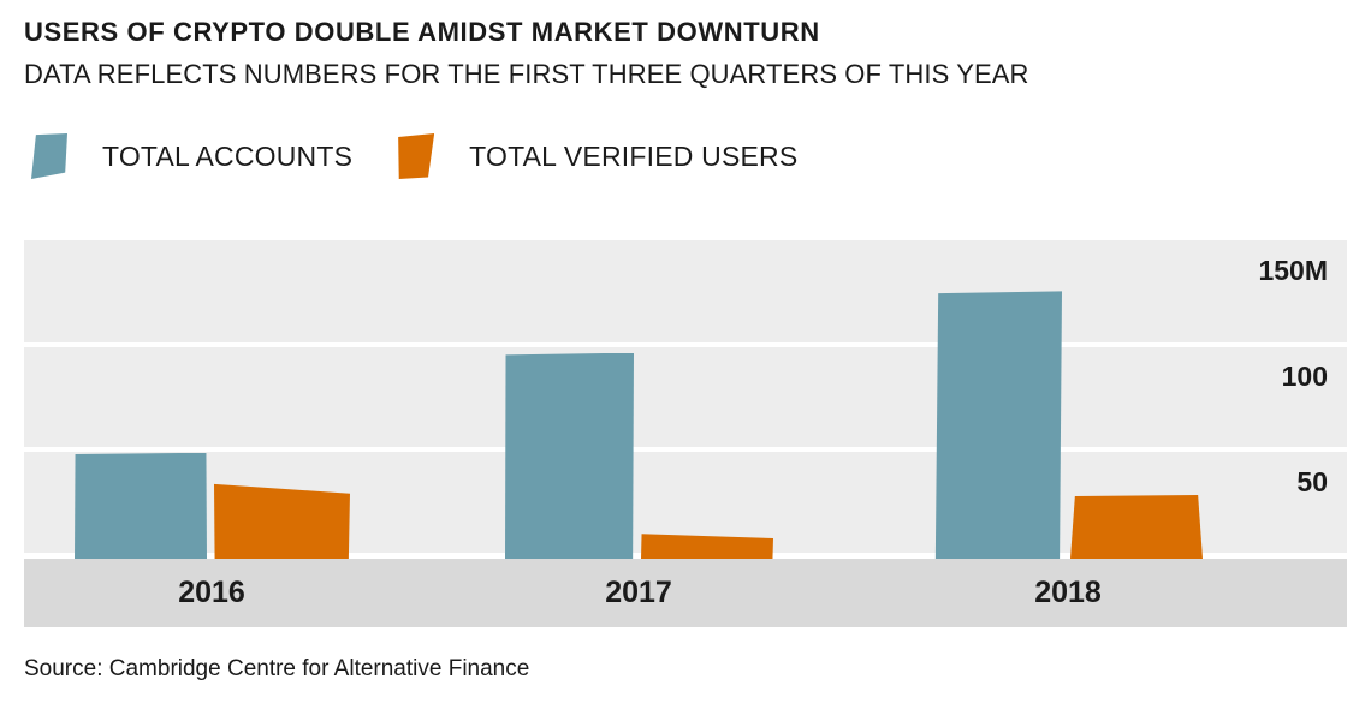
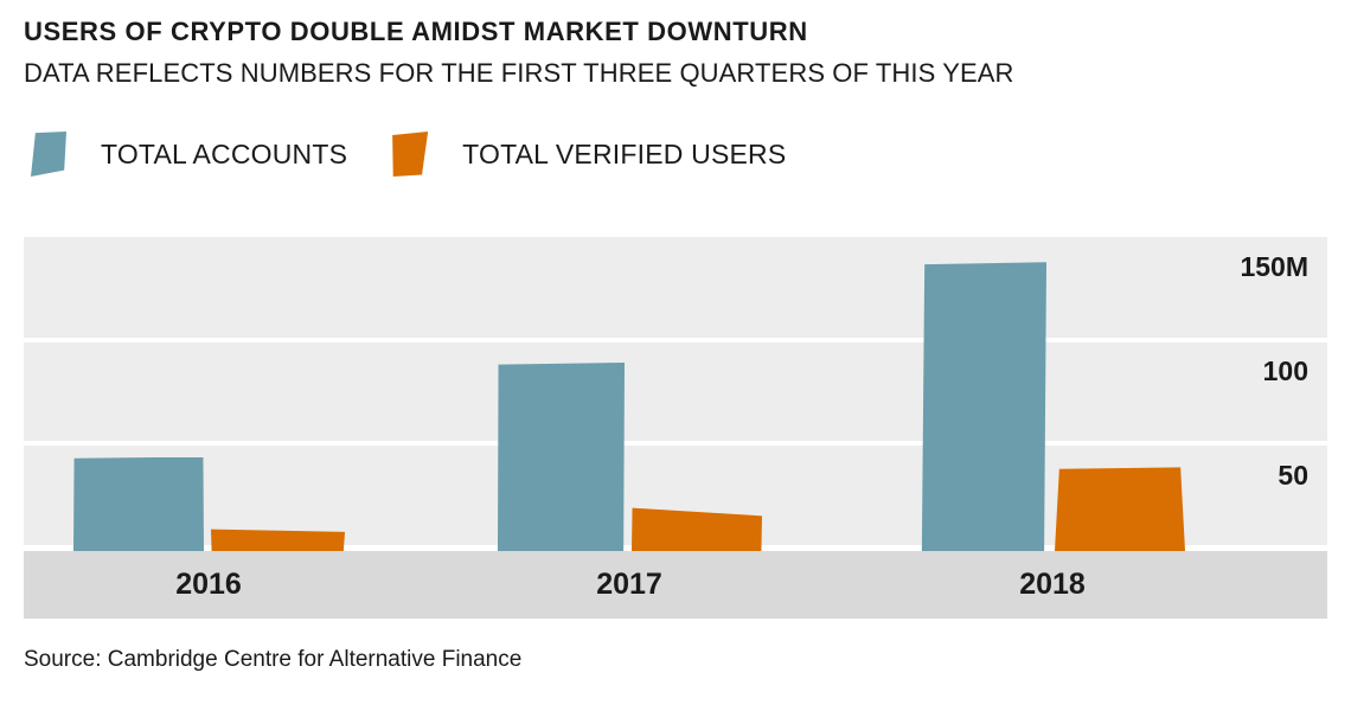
TOTAL ACCOUNTS/2016: 50M -> 45M
TOTAL VERIFIED USERS/2016: 37M -> 11M
TOTAL ACCOUNTS/2017: 97M -> 90M
TOTAL VERIFIED USERS/2017: 12M -> 21M
TOTAL ACCOUNTS/2018: 126M -> 138M
TOTAL VERIFIED USERS/2018: 30M -> 40M
